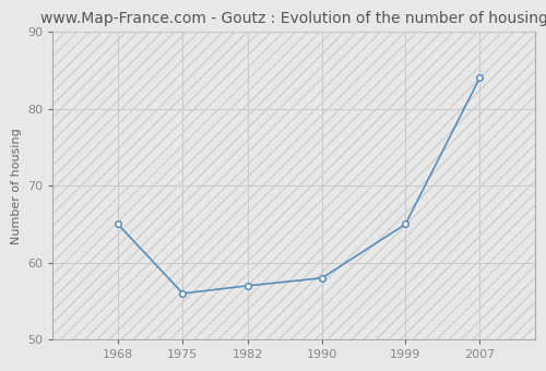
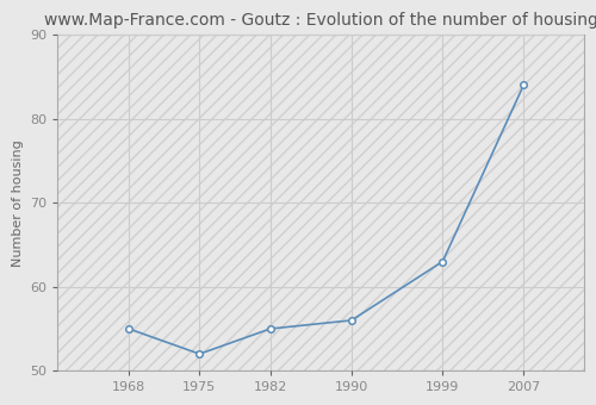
1968: 65 -> 55
1975: 56 -> 52
1982: 57 -> 55
1990: 58 -> 56
1999: 65 -> 63
